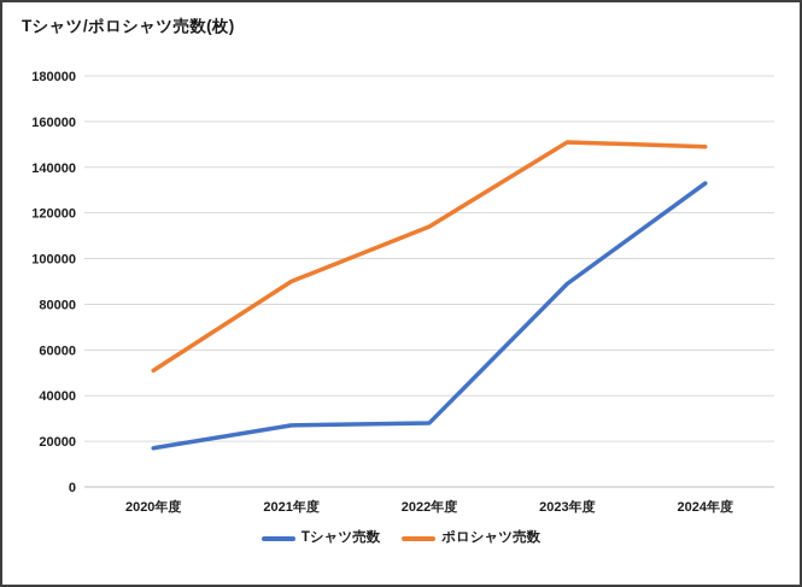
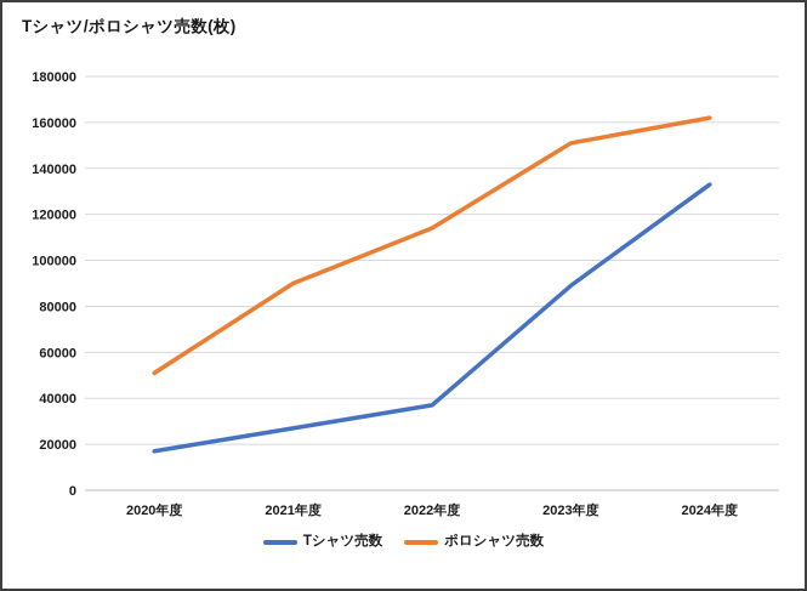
Tシャツ売数/2022年度: 28000 -> 37000
ポロシャツ売数/2024年度: 149000 -> 162000
